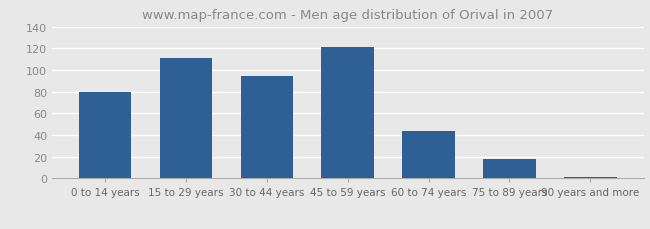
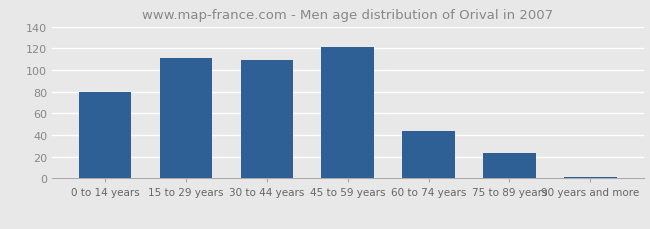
30 to 44 years: 94 -> 109
75 to 89 years: 18 -> 23
